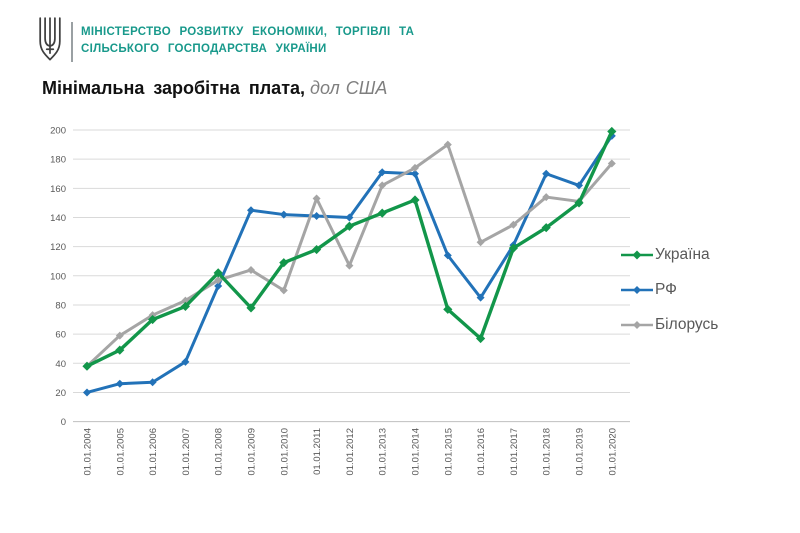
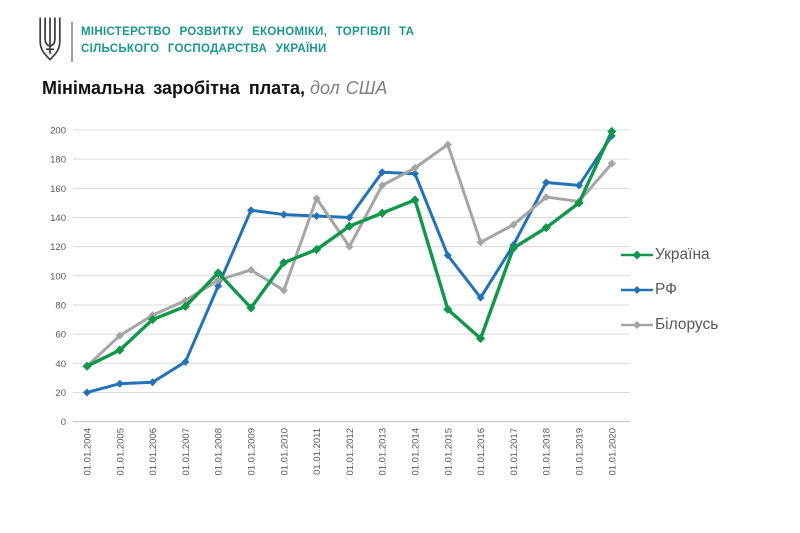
Білорусь/01.01.2012: 107 -> 120
РФ/01.01.2018: 170 -> 164
